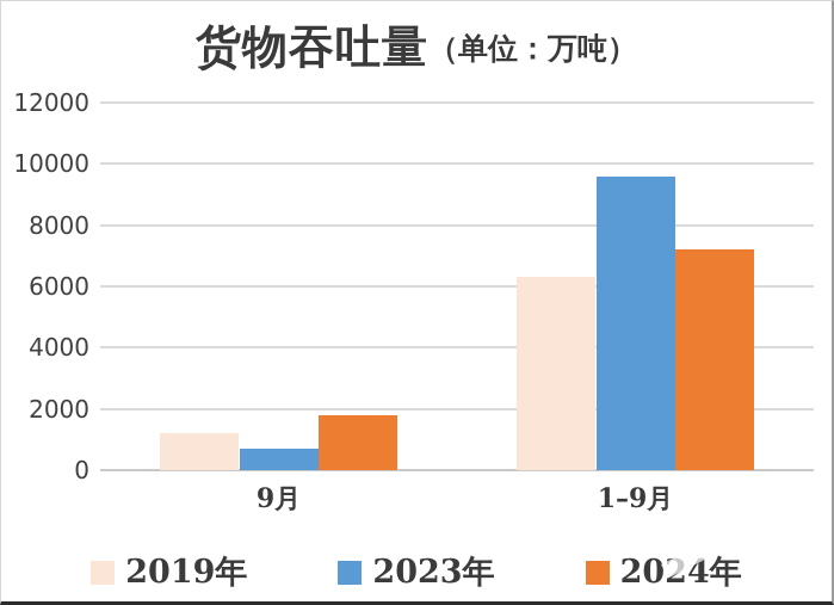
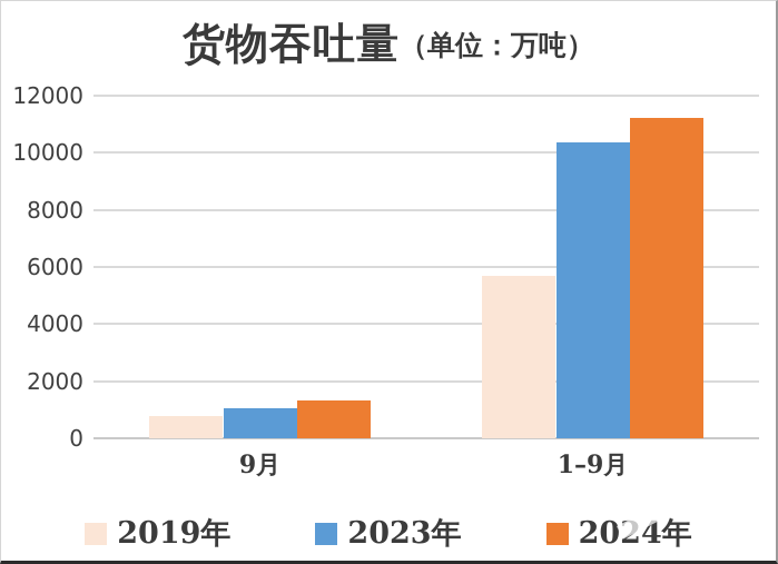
2019年/9月: 1200 -> 800
2023年/9月: 700 -> 1100
2024年/9月: 1800 -> 1300
2019年/1–9月: 6300 -> 5700
2023年/1–9月: 9600 -> 10400
2024年/1–9月: 7200 -> 11200
